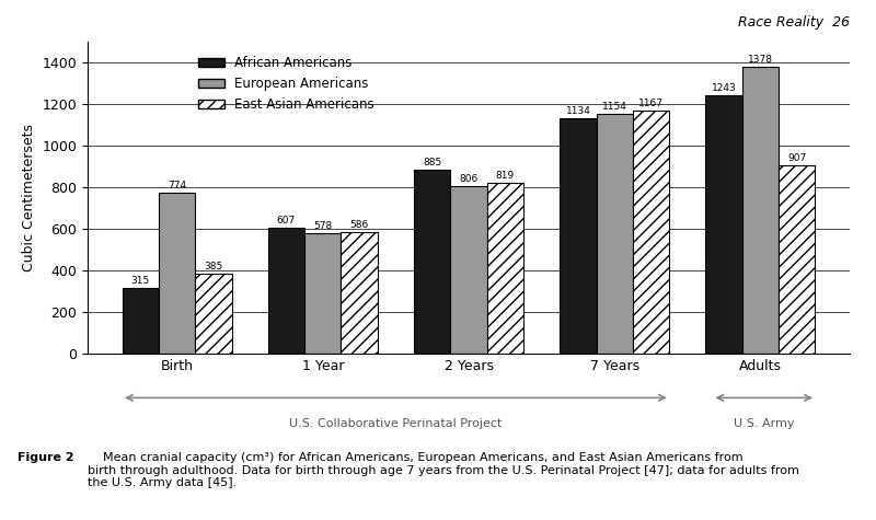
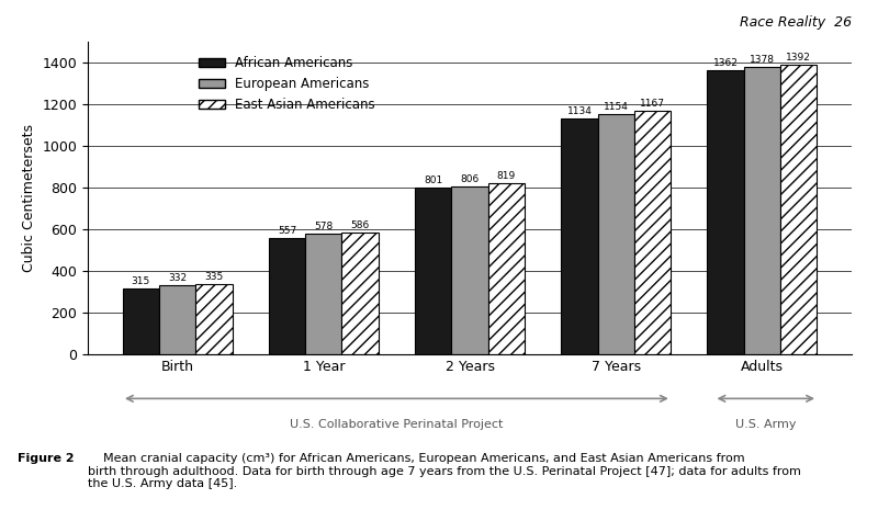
European Americans/Birth: 774 -> 332
East Asian Americans/Birth: 385 -> 335
African Americans/1 Year: 607 -> 557
African Americans/2 Years: 885 -> 801
African Americans/Adults: 1243 -> 1362
East Asian Americans/Adults: 907 -> 1392
